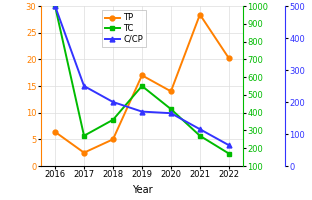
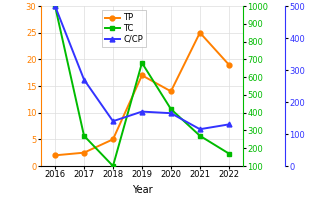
TP/2016: 6.4 -> 2.0
C/CP/2017: 250 -> 270
TC/2018: 360 -> 100
C/CP/2018: 200 -> 140
TC/2019: 550 -> 680
TP/2021: 28.4 -> 25.0
TP/2022: 20.2 -> 19.0
C/CP/2022: 65 -> 130
